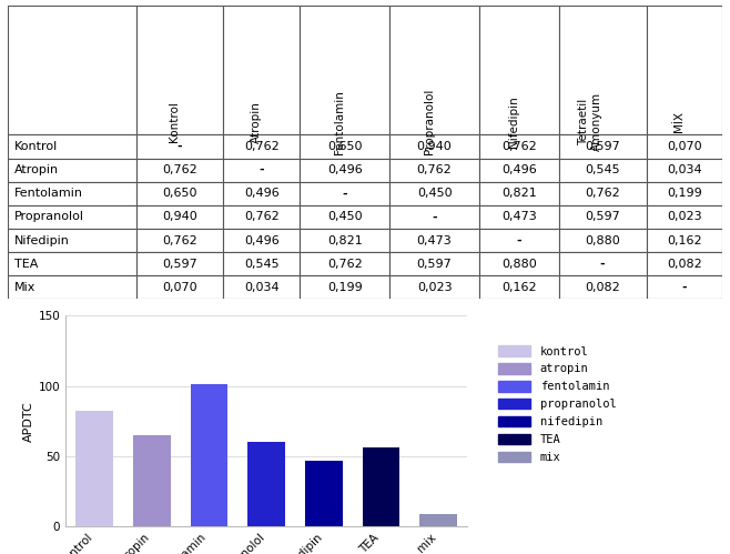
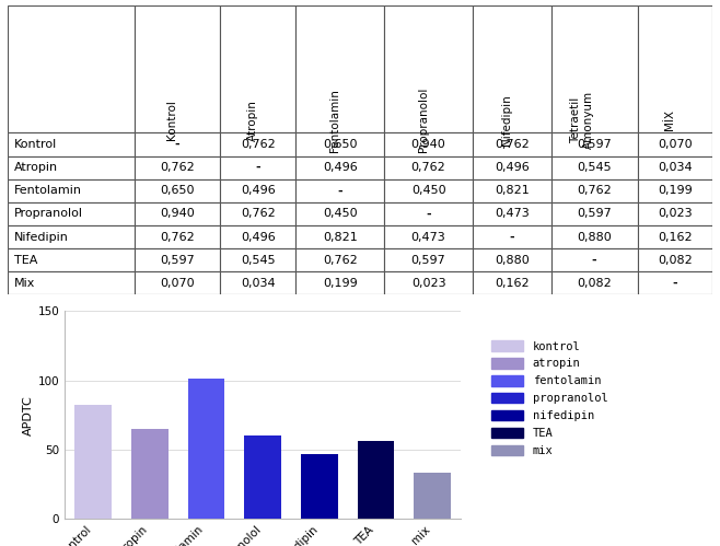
mix: 9 -> 33
